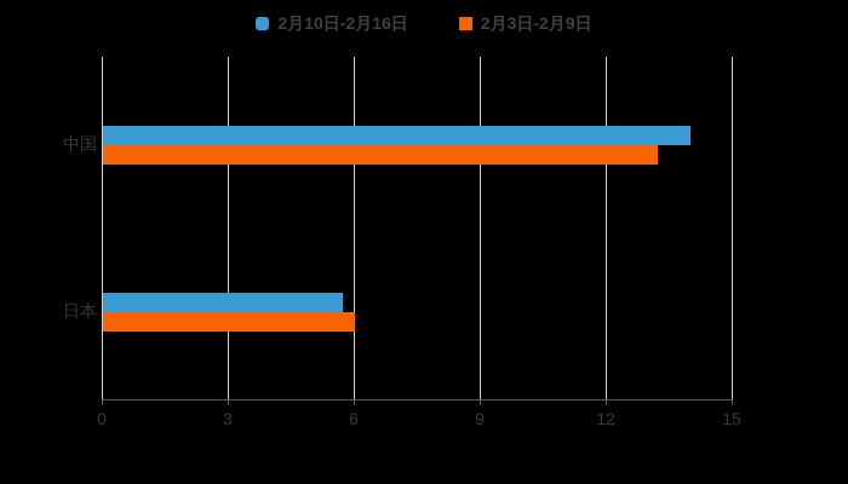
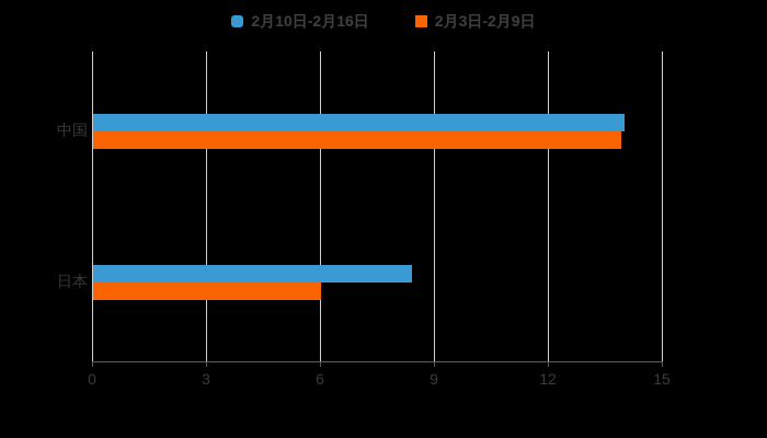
2月3日-2月9日/中国: 13.2 -> 13.9
2月10日-2月16日/日本: 5.7 -> 8.4
